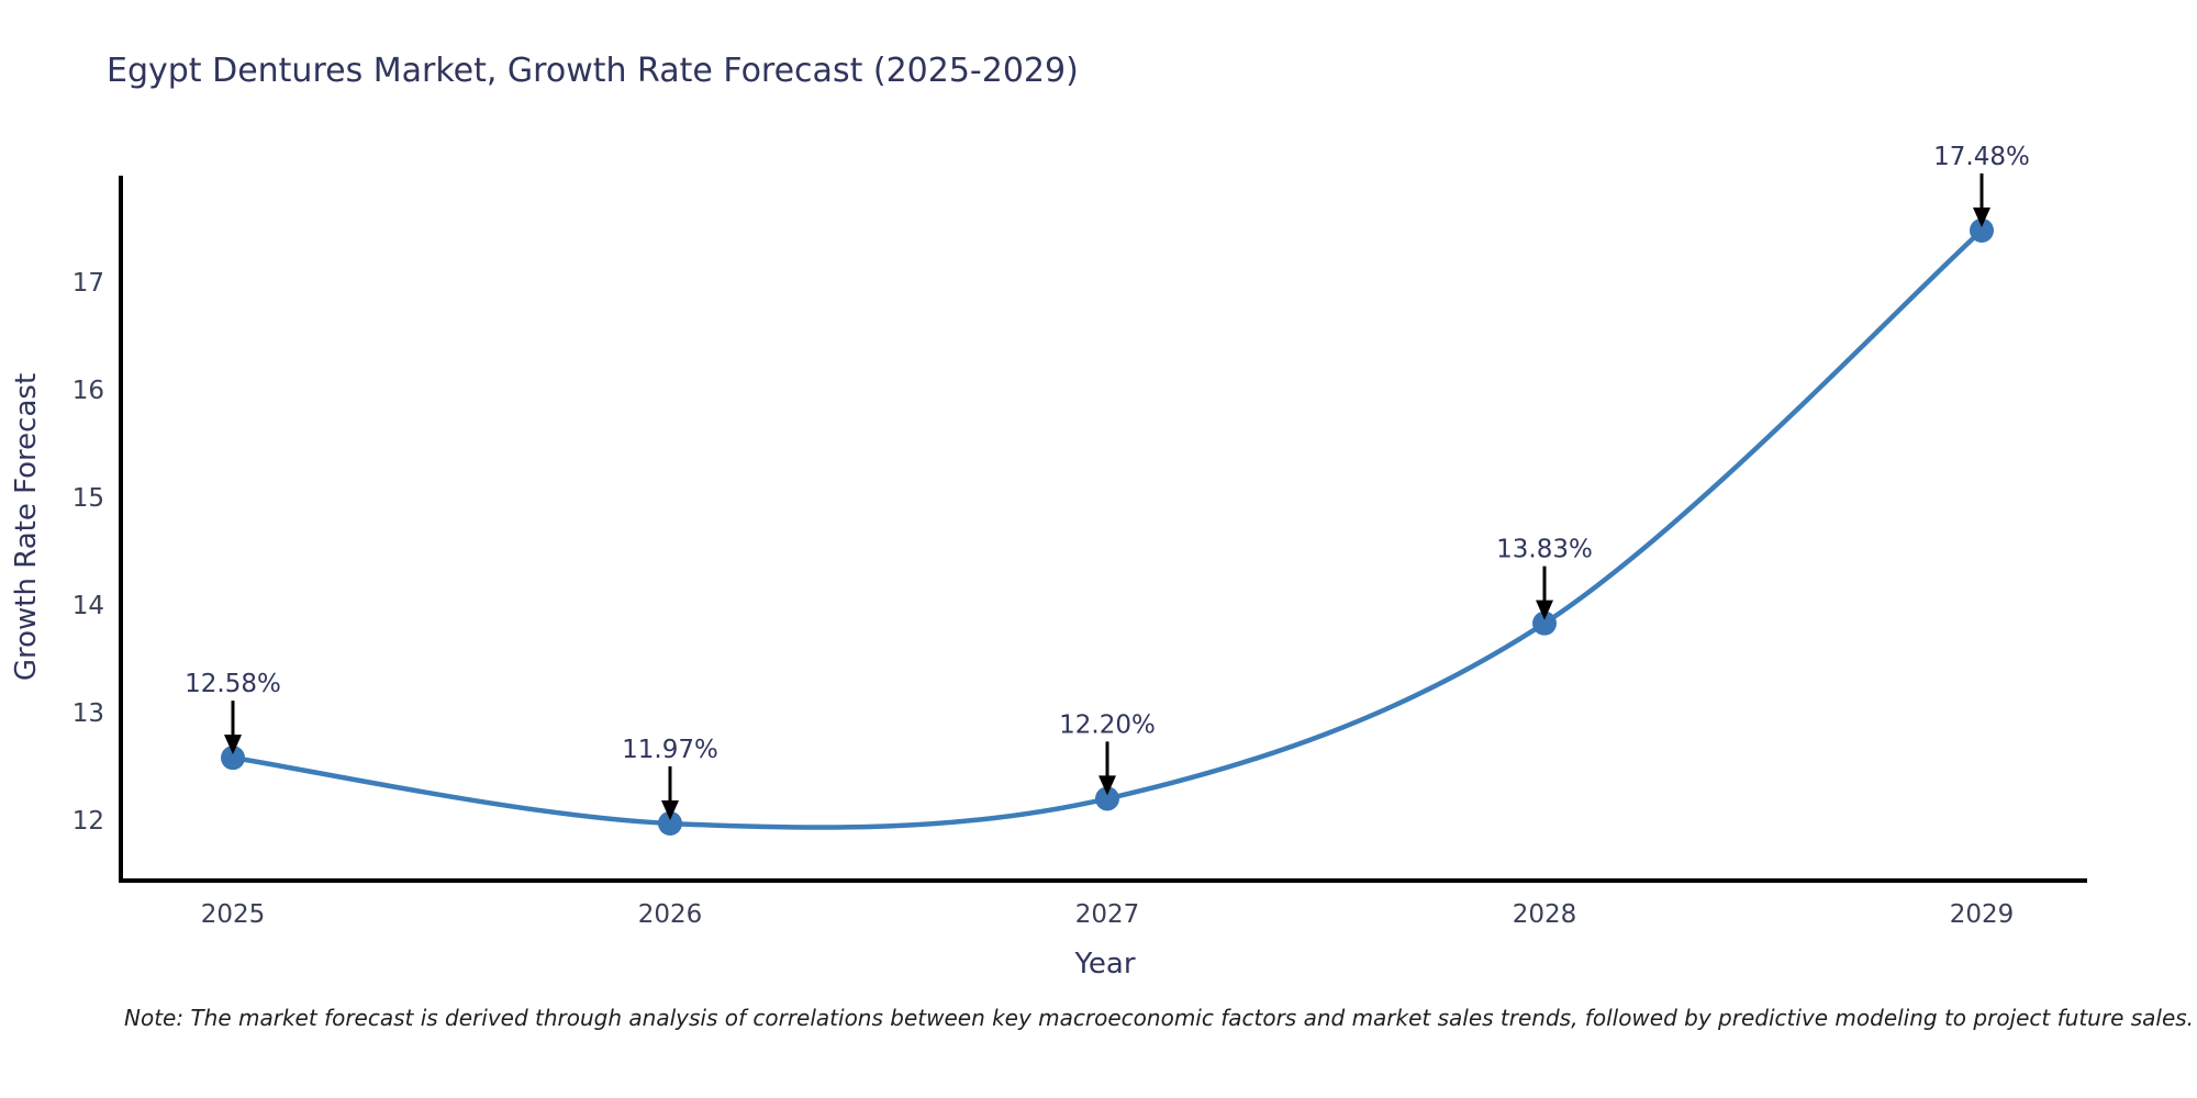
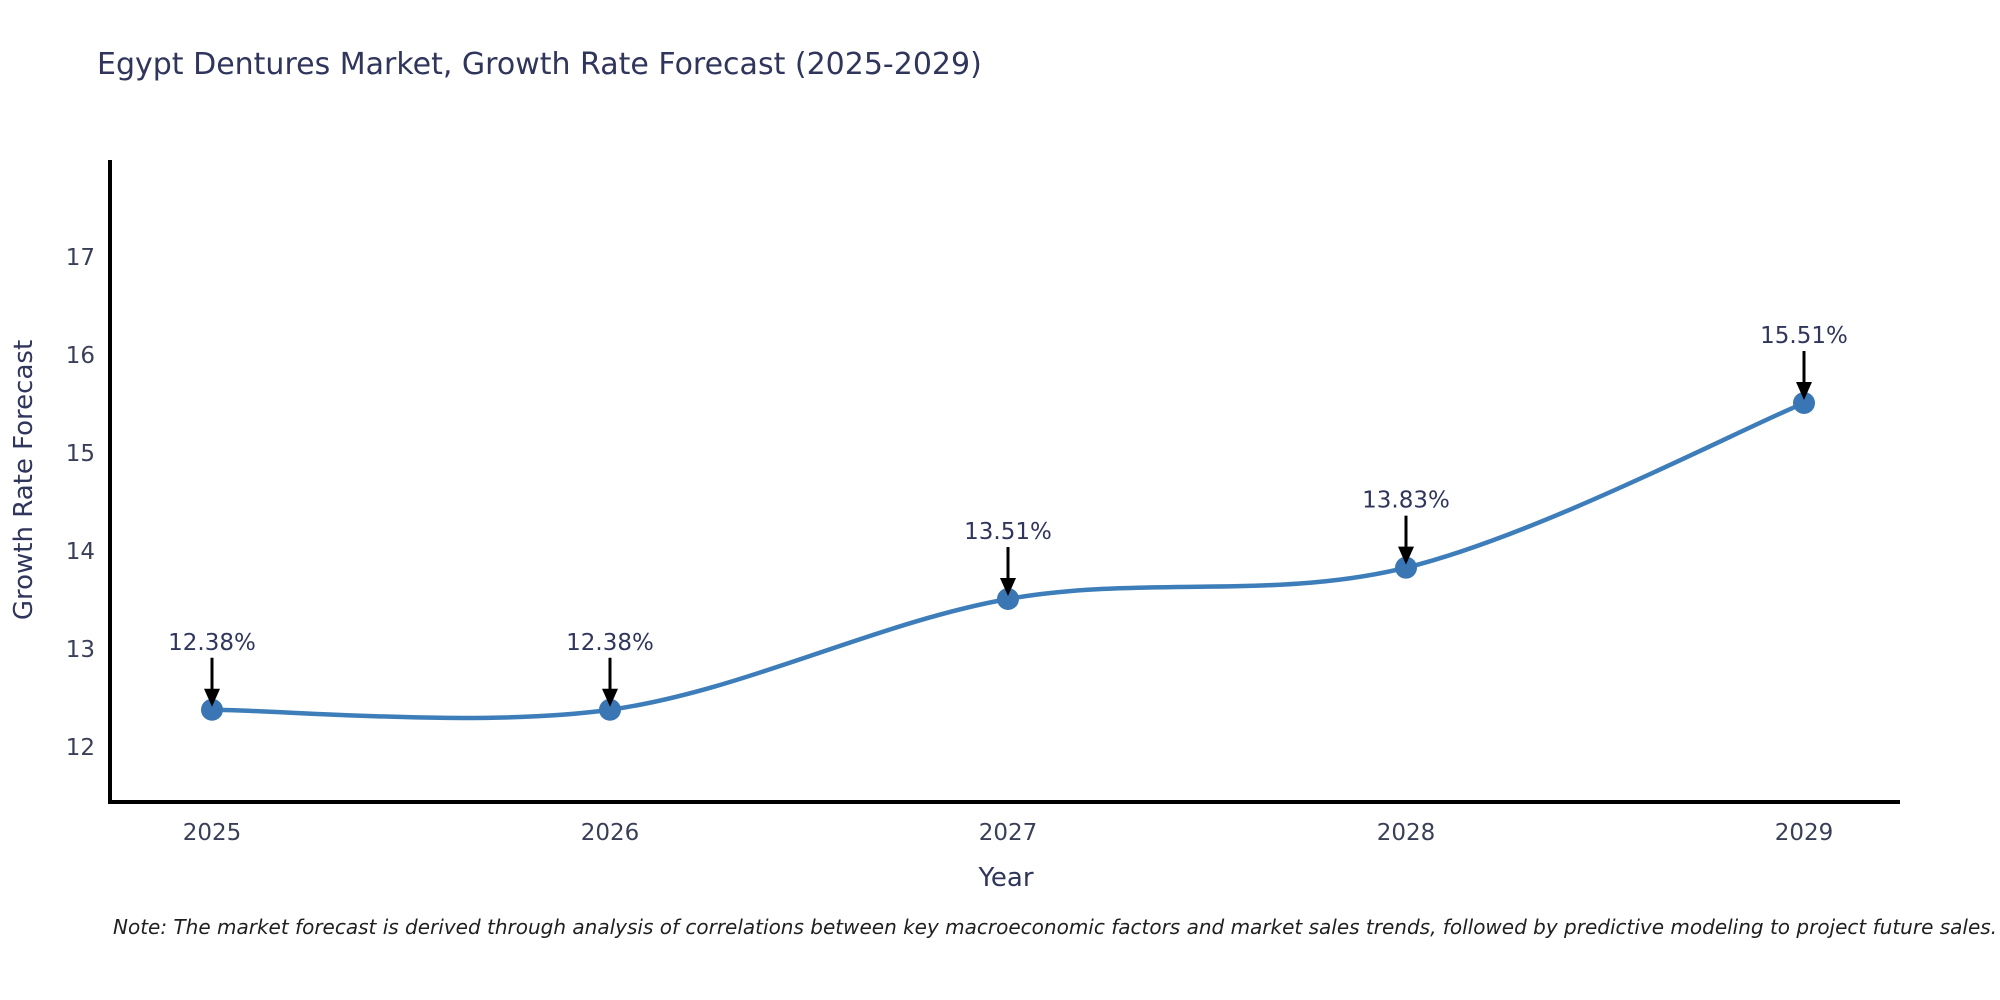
2025: 12.58% -> 12.38%
2026: 11.97% -> 12.38%
2027: 12.20% -> 13.51%
2029: 17.48% -> 15.51%
